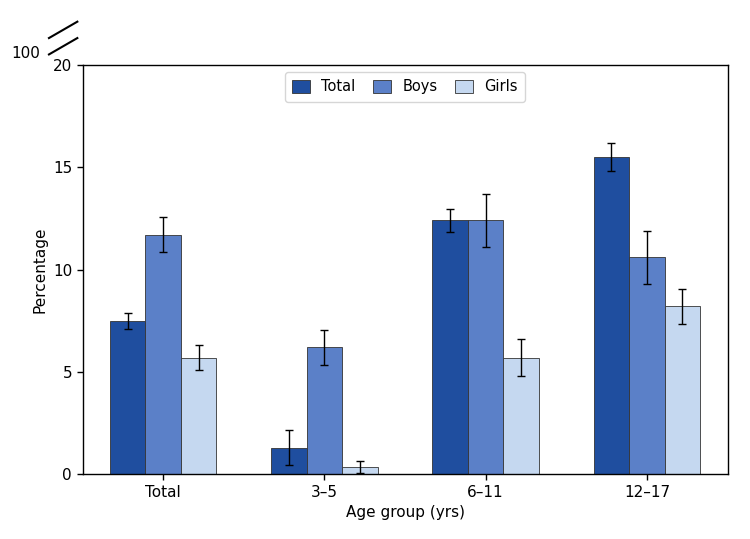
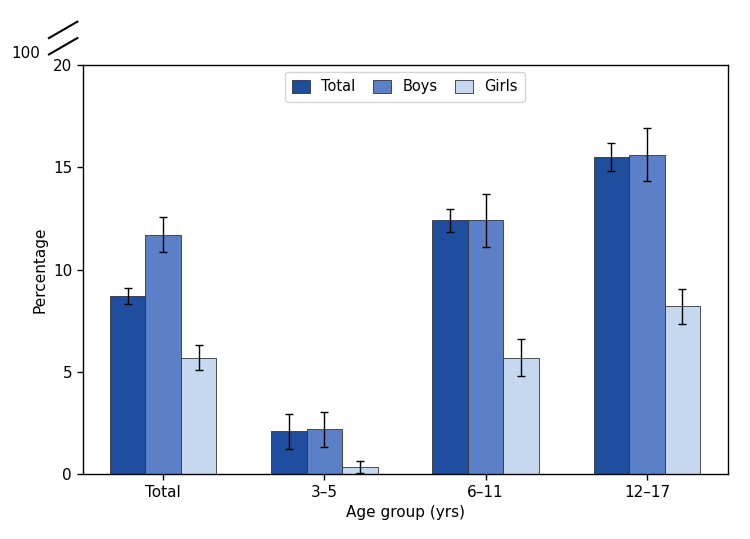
Total/Total: 7.5 -> 8.7
Total/3–5: 1.3 -> 2.1
Boys/3–5: 6.2 -> 2.2
Boys/12–17: 10.6 -> 15.6
